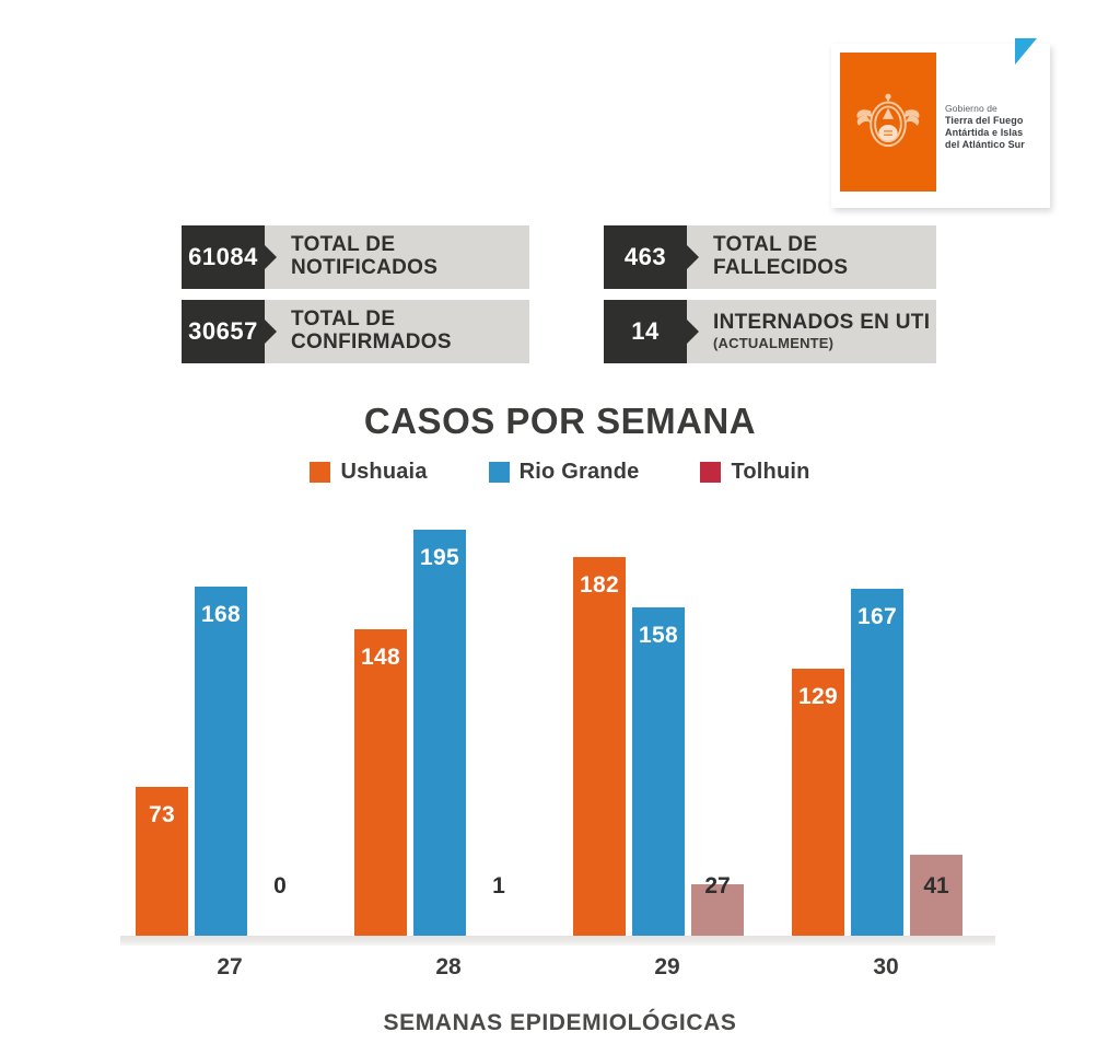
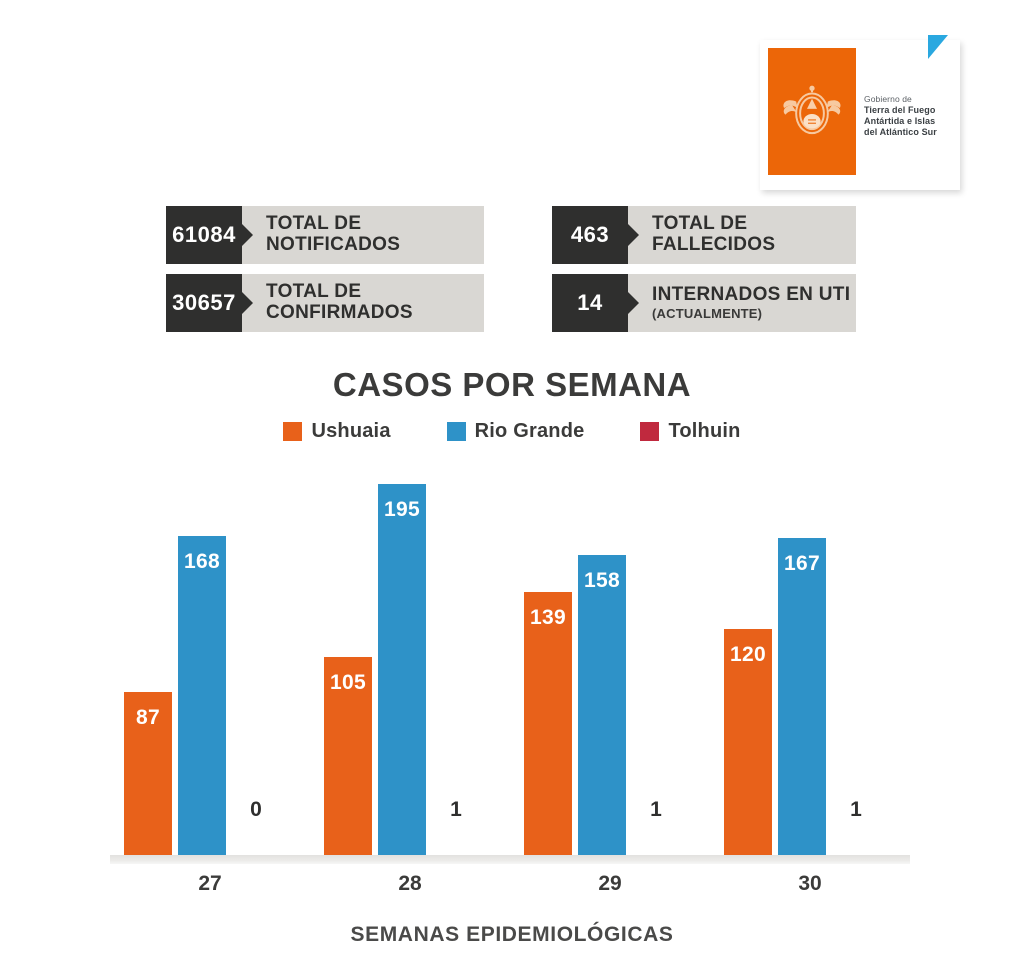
Ushuaia/27: 73 -> 87
Ushuaia/28: 148 -> 105
Ushuaia/29: 182 -> 139
Tolhuin/29: 27 -> 1
Ushuaia/30: 129 -> 120
Tolhuin/30: 41 -> 1
